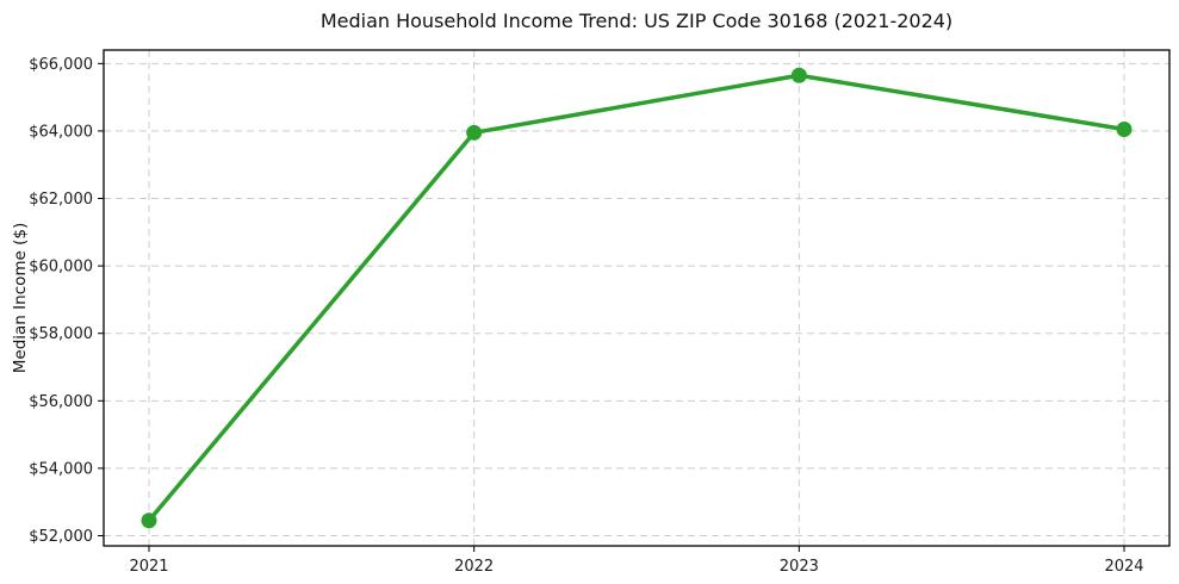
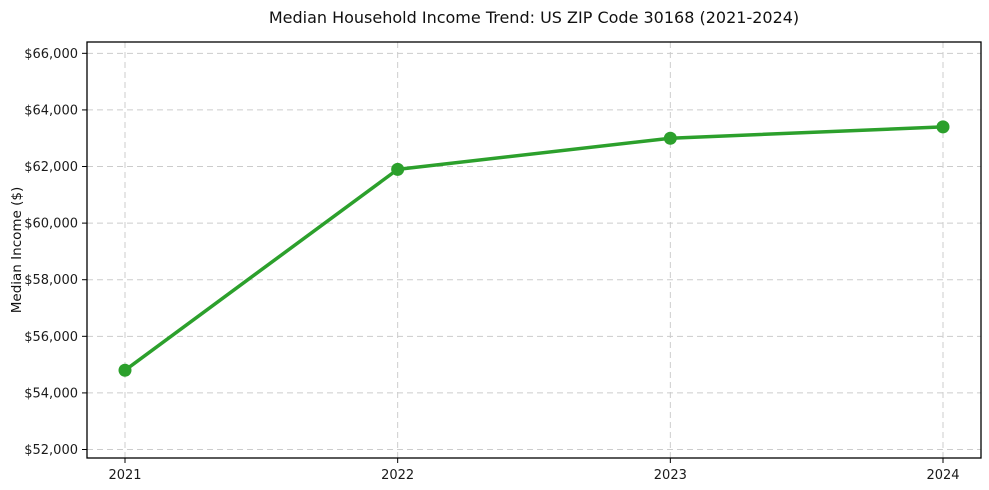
2021: $52400 -> $54800
2022: $64000 -> $61900
2023: $65600 -> $63000
2024: $64000 -> $63400
